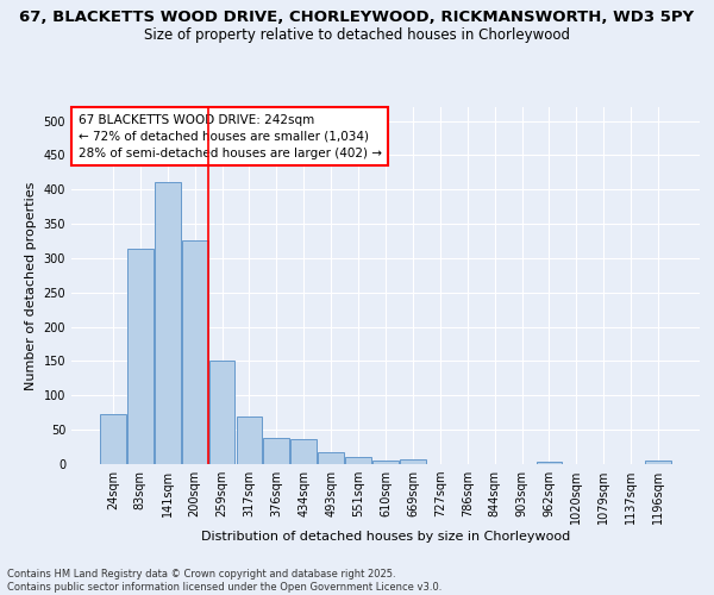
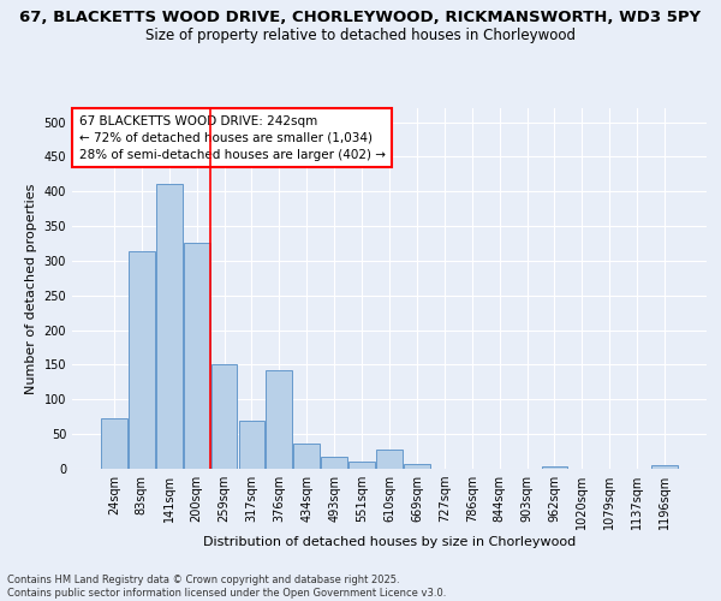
376sqm: 38 -> 142
610sqm: 6 -> 28
